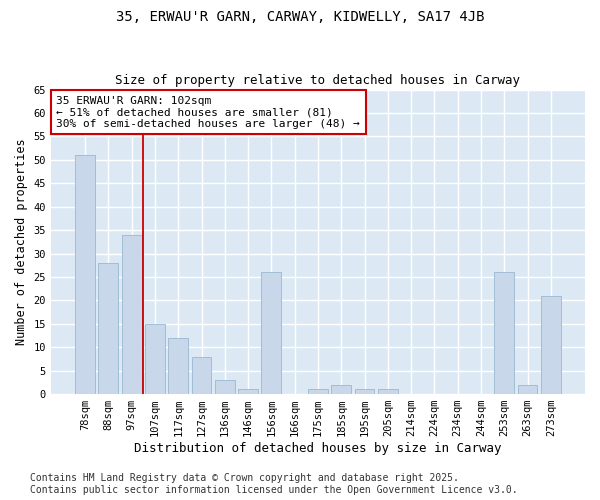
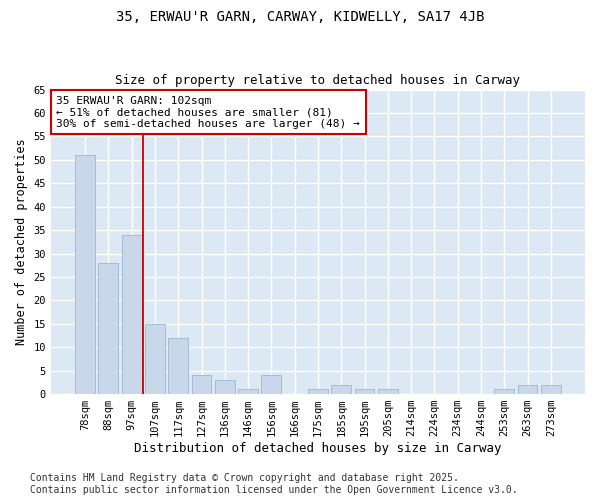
127sqm: 8 -> 4
156sqm: 26 -> 4
253sqm: 26 -> 1
273sqm: 21 -> 2
